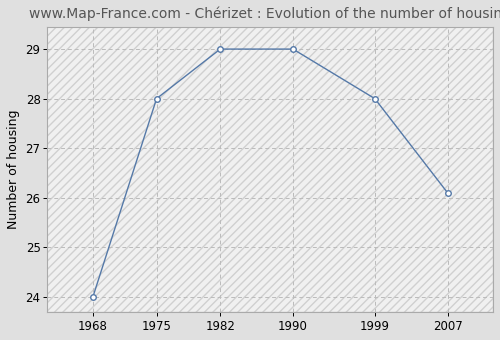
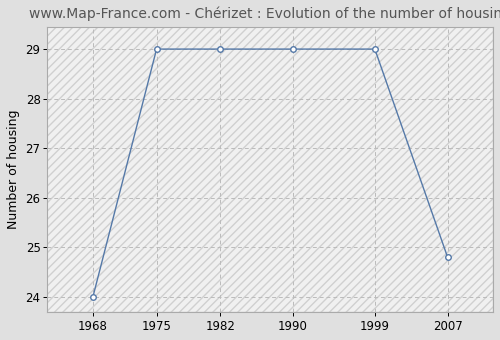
1975: 28.0 -> 29.0
1999: 28.0 -> 29.0
2007: 26.1 -> 24.8
